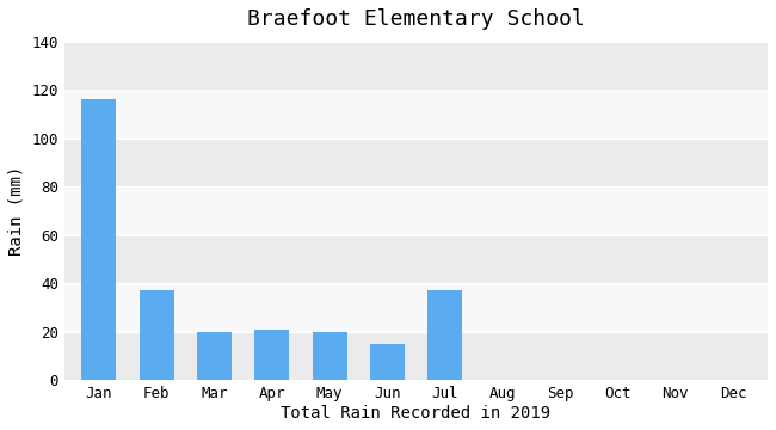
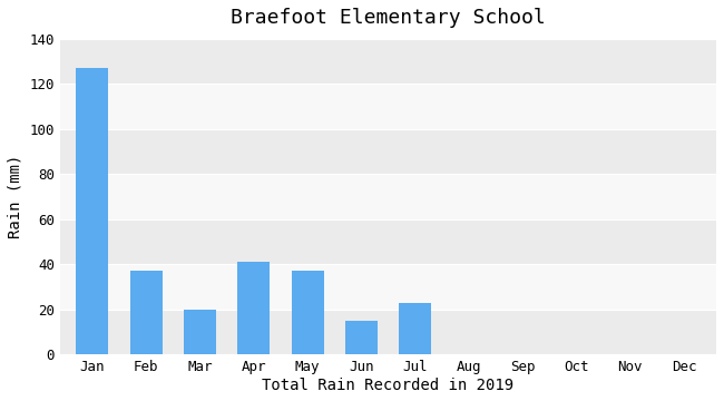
Jan: 116 -> 127
Apr: 21 -> 41
May: 20 -> 37
Jul: 37 -> 23
